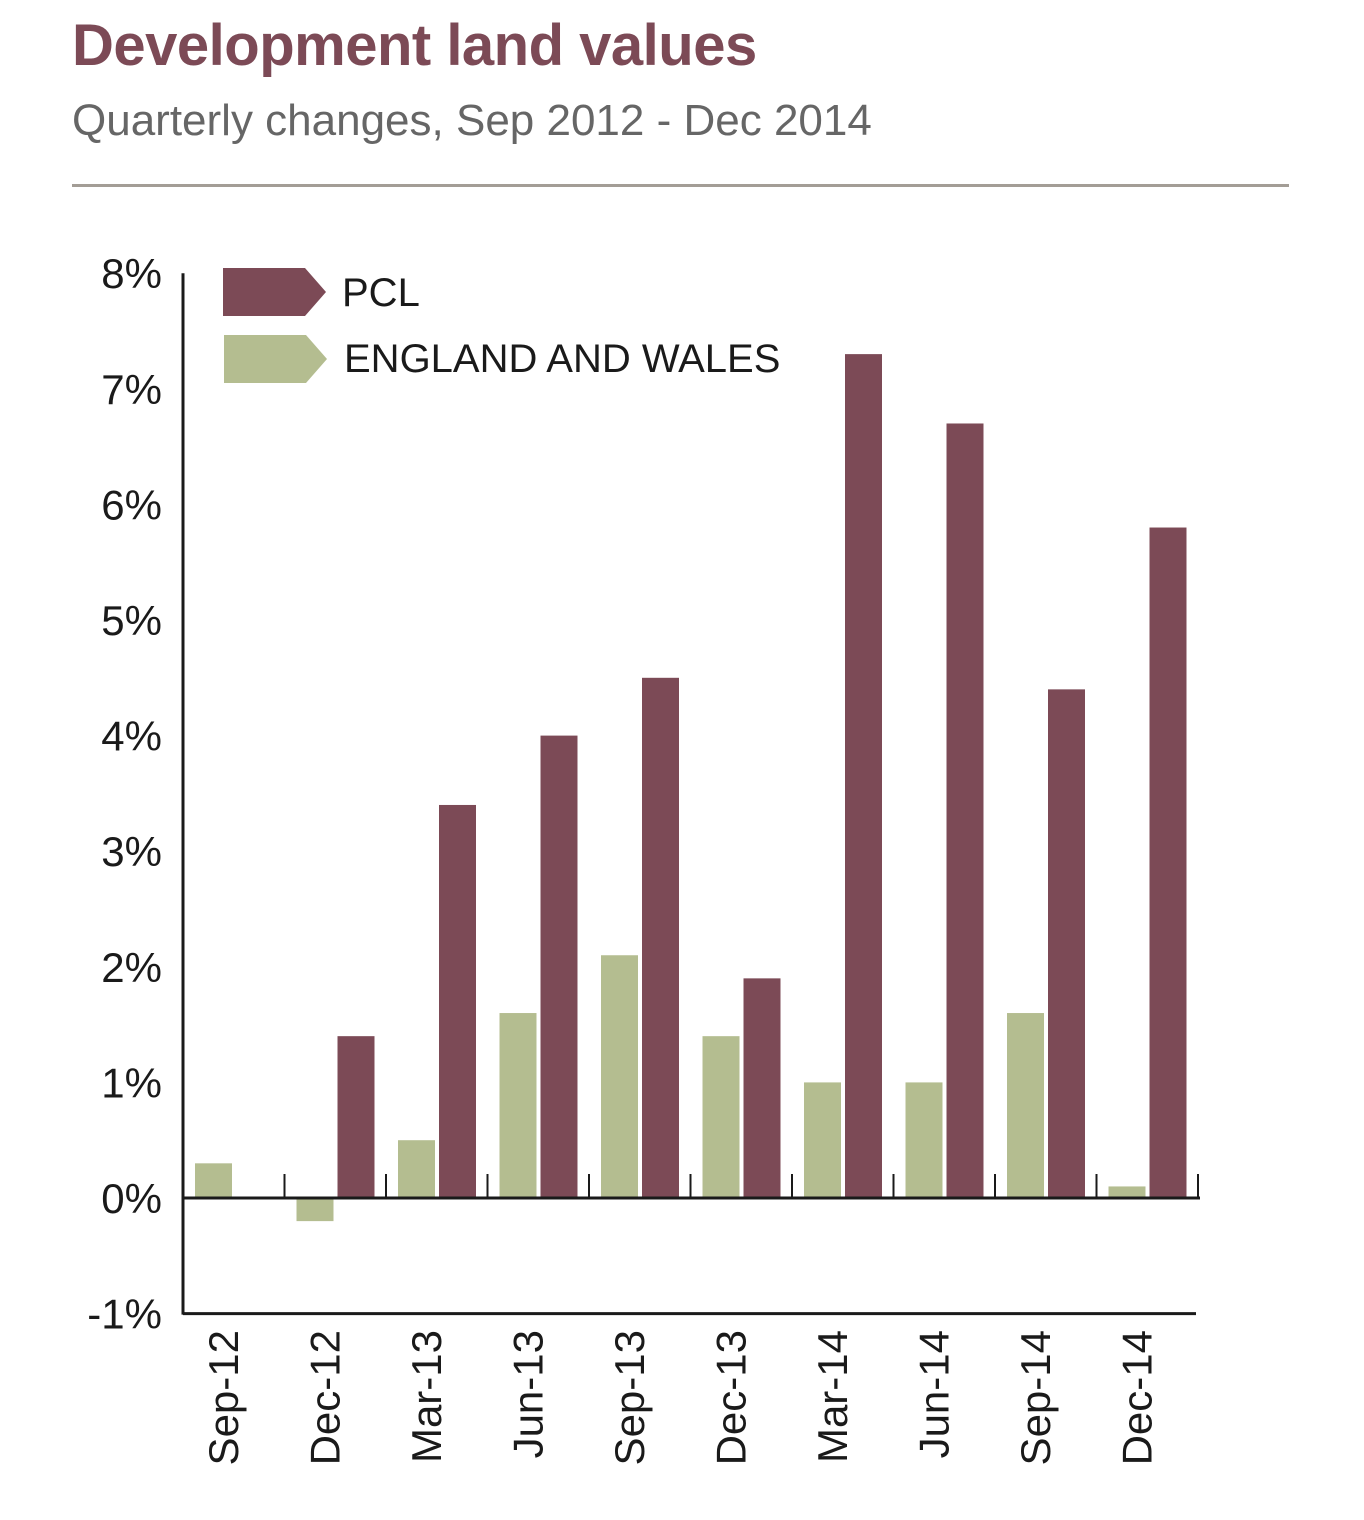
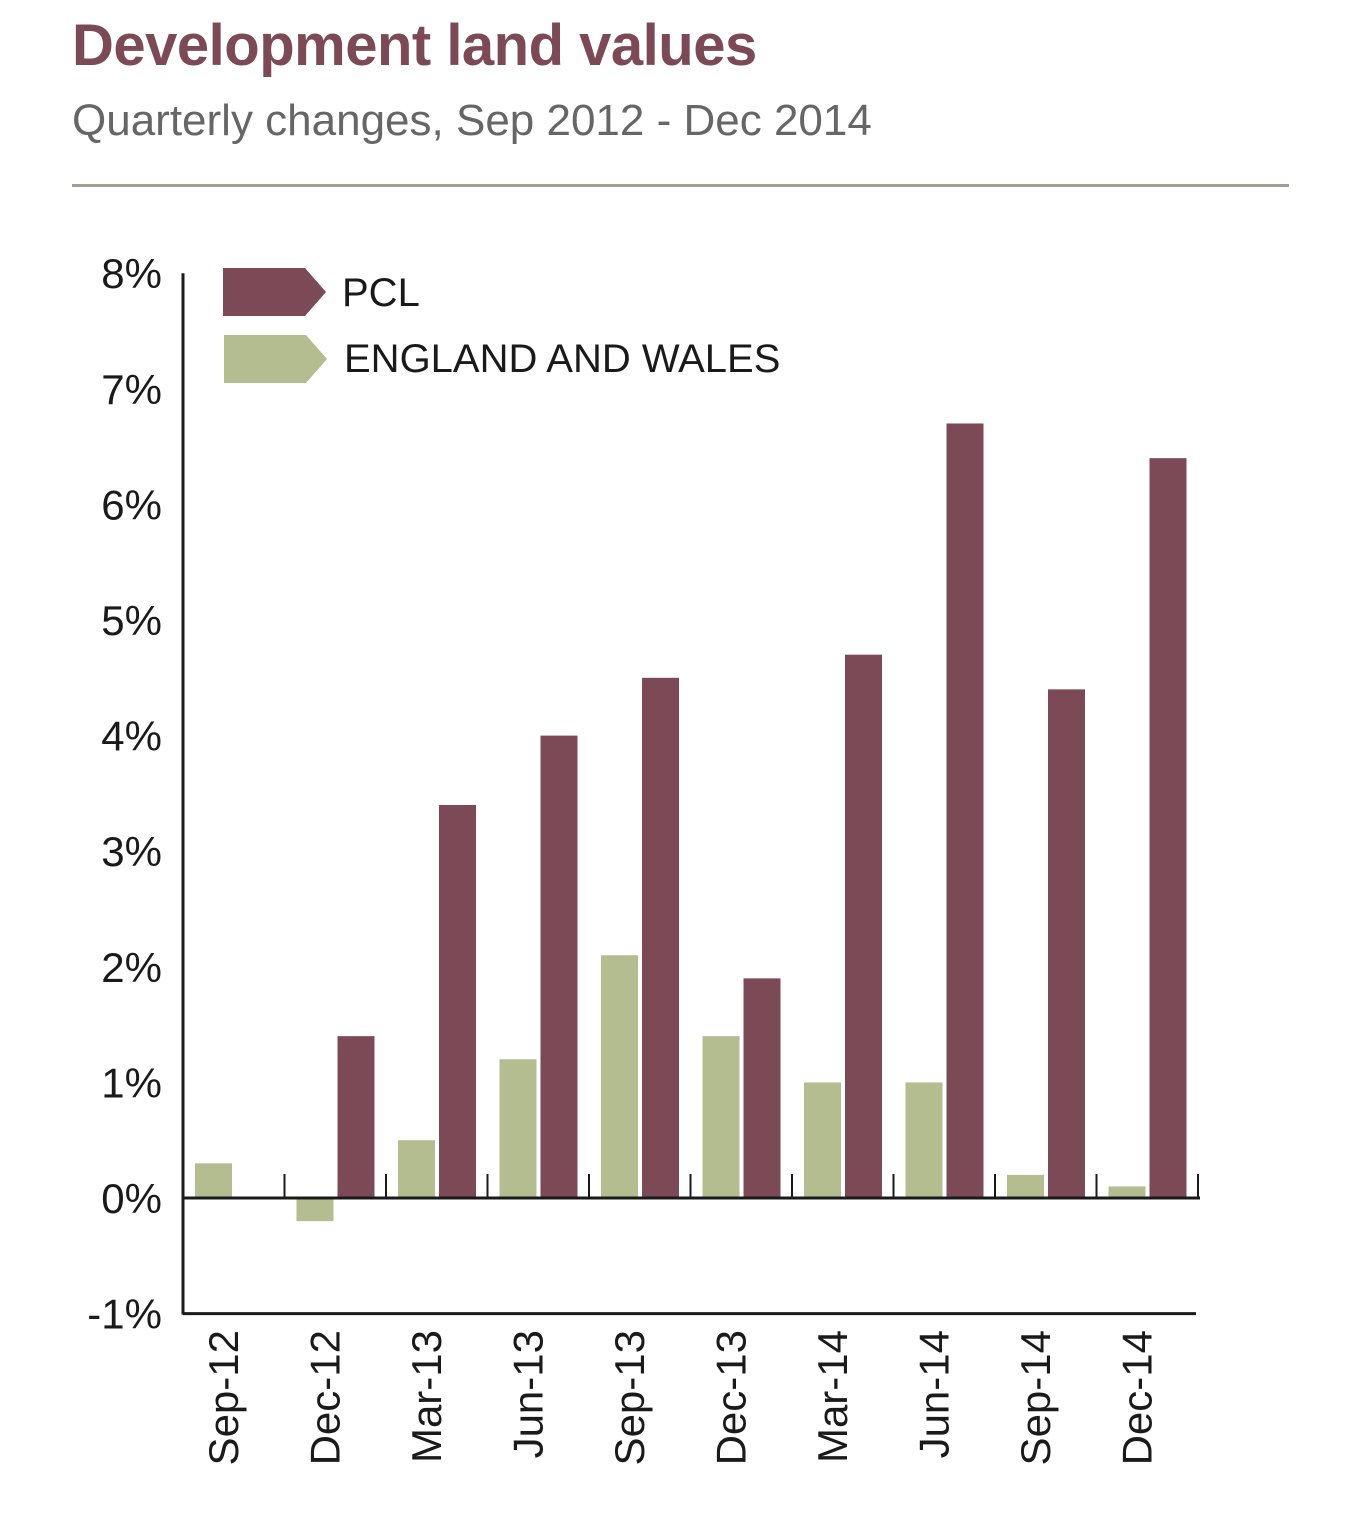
ENGLAND AND WALES/Jun-13: 1.6% -> 1.2%
PCL/Mar-14: 7.3% -> 4.7%
ENGLAND AND WALES/Sep-14: 1.6% -> 0.2%
PCL/Dec-14: 5.8% -> 6.4%
